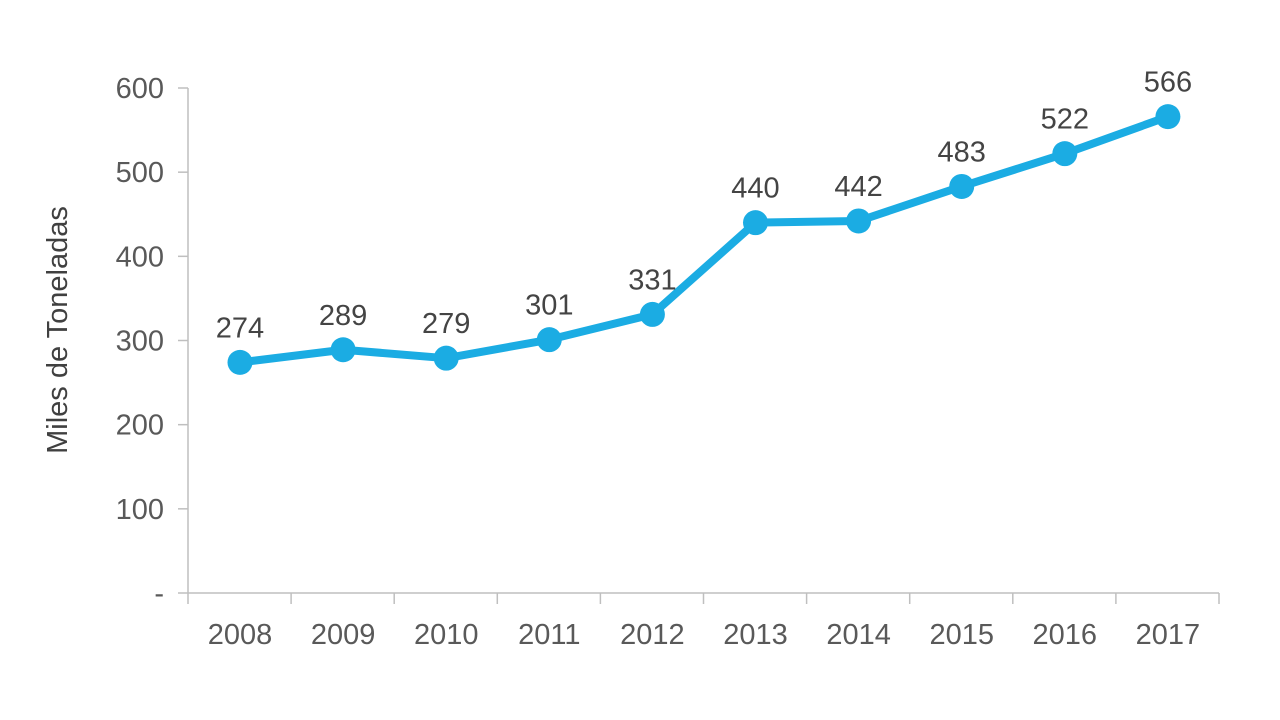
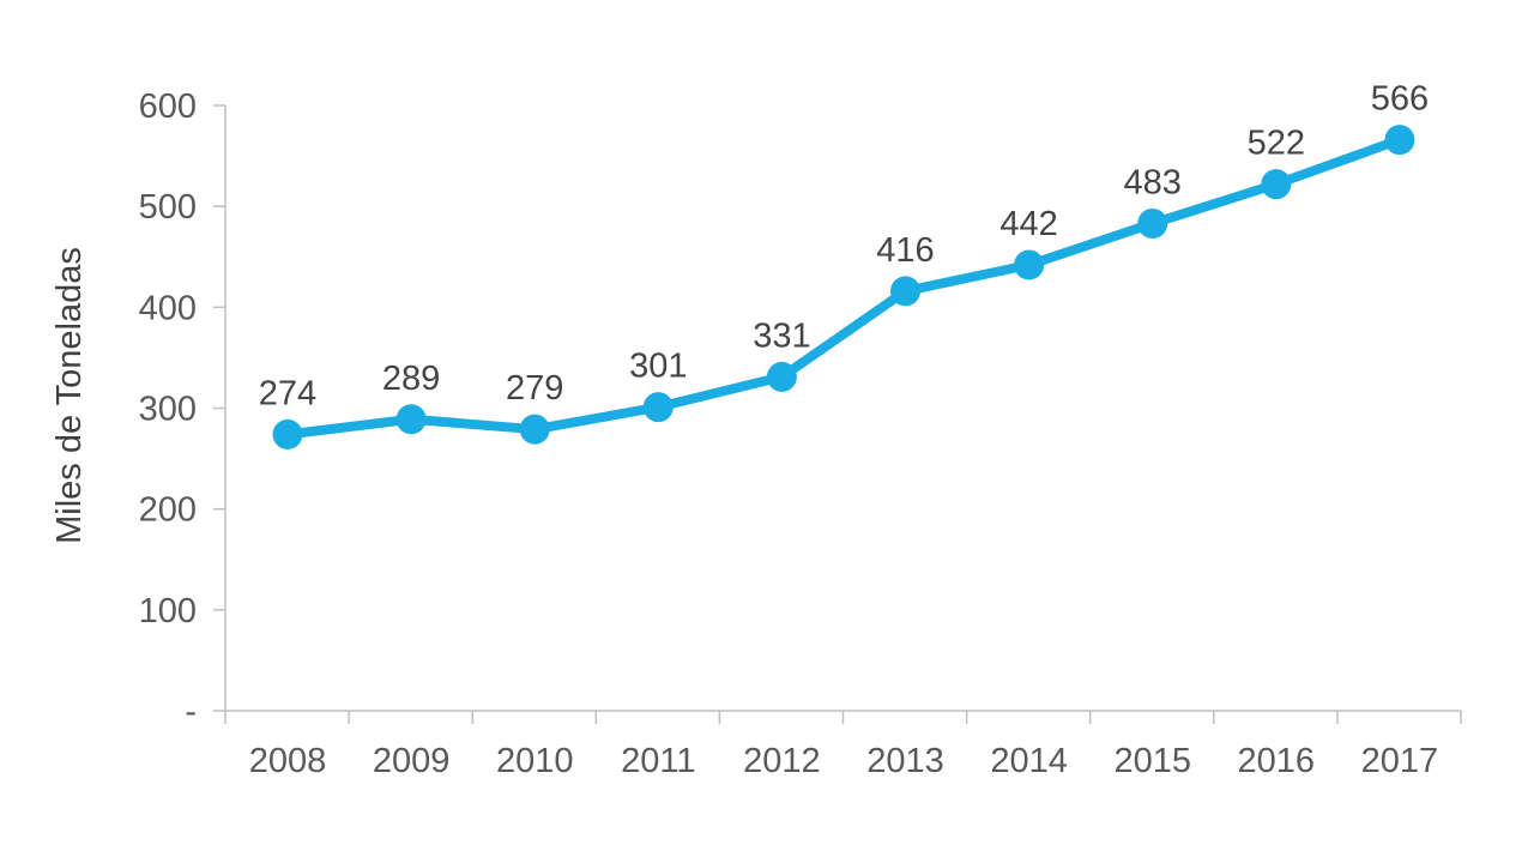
2013: 440 -> 416
